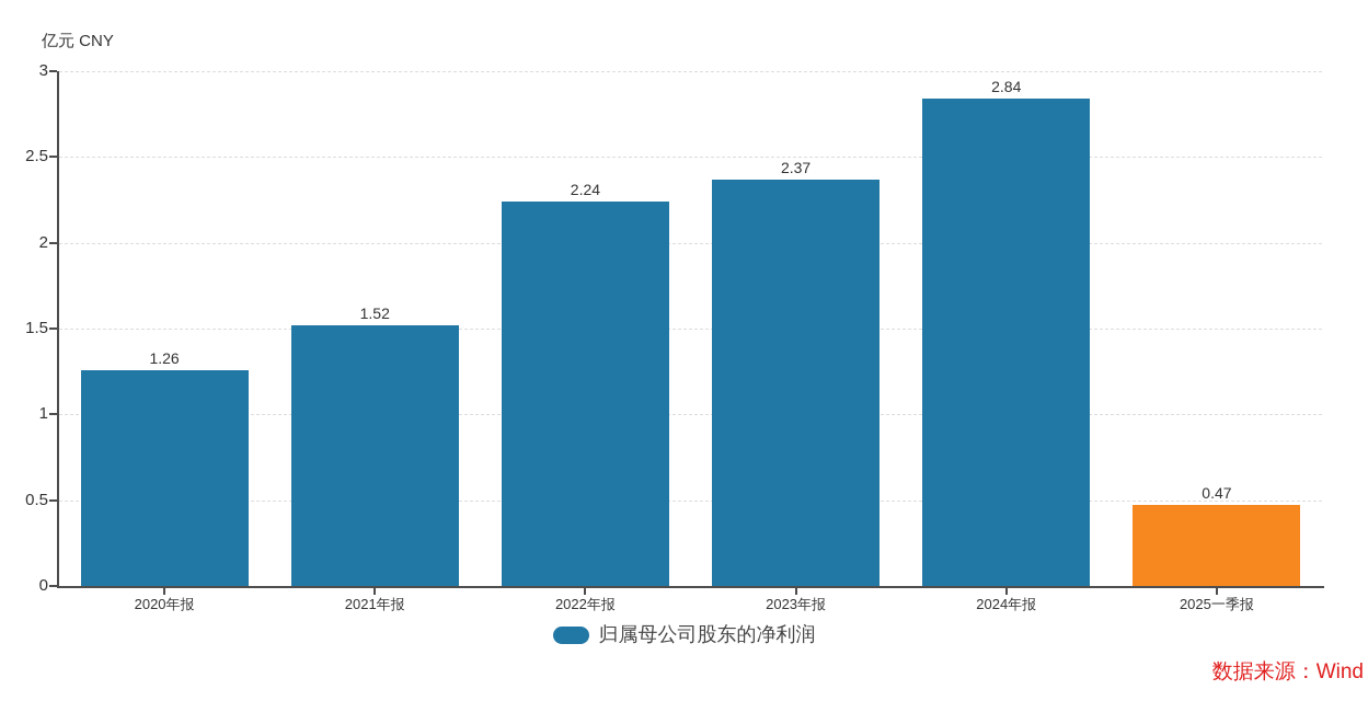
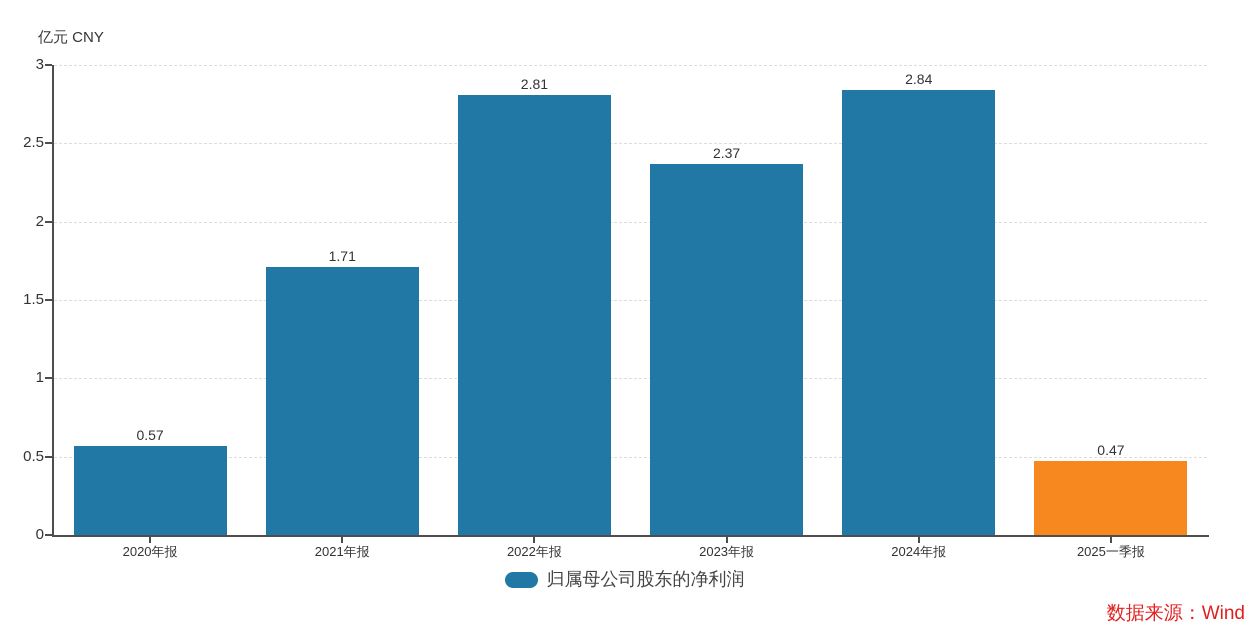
2020年报: 1.26 -> 0.57
2021年报: 1.52 -> 1.71
2022年报: 2.24 -> 2.81
